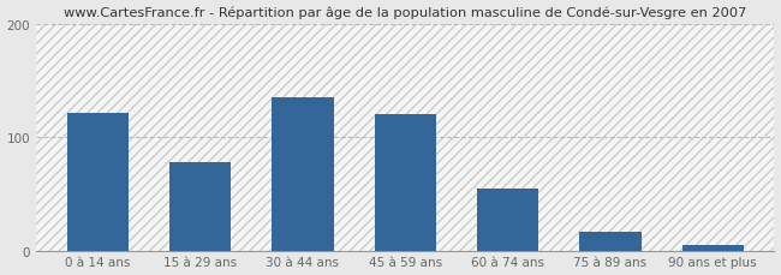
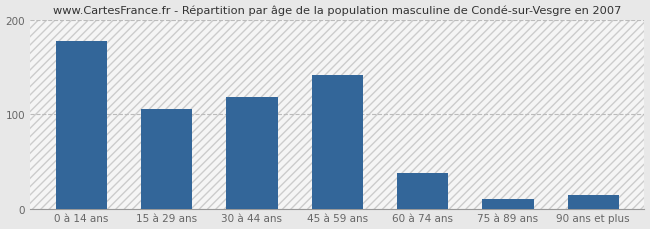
0 à 14 ans: 122 -> 178
15 à 29 ans: 78 -> 106
30 à 44 ans: 135 -> 118
45 à 59 ans: 120 -> 142
60 à 74 ans: 55 -> 38
75 à 89 ans: 17 -> 10
90 ans et plus: 5 -> 14
